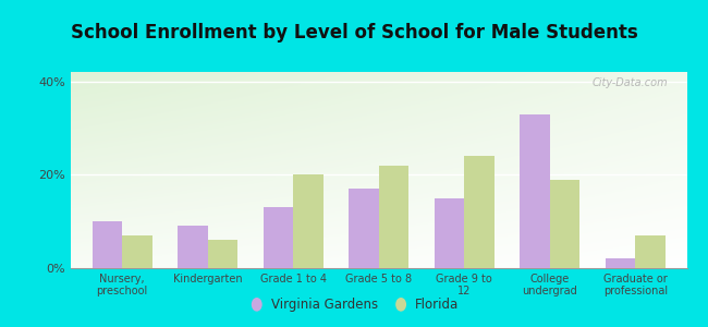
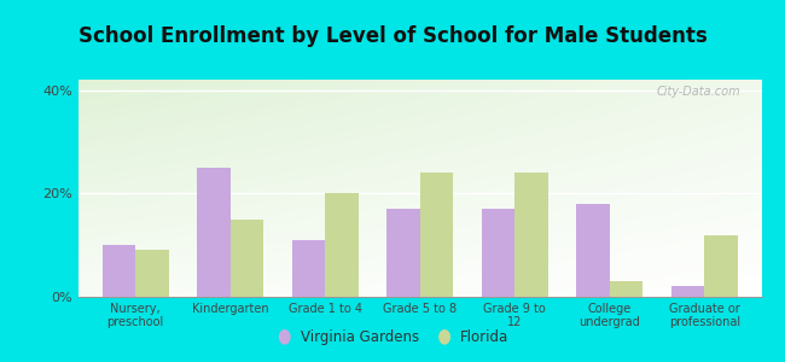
Florida/Nursery, preschool: 7% -> 9%
Virginia Gardens/Kindergarten: 9% -> 25%
Florida/Kindergarten: 6% -> 15%
Virginia Gardens/Grade 1 to 4: 13% -> 11%
Florida/Grade 5 to 8: 22% -> 24%
Virginia Gardens/Grade 9 to 12: 15% -> 17%
Virginia Gardens/College undergrad: 33% -> 18%
Florida/College undergrad: 19% -> 3%
Florida/Graduate or professional: 7% -> 12%
